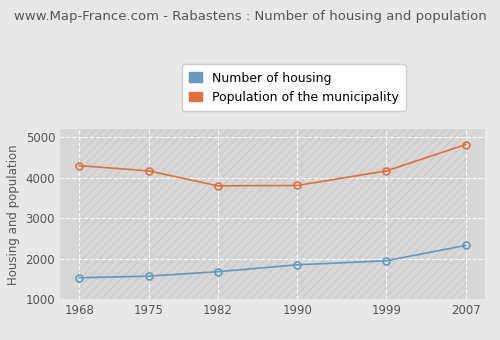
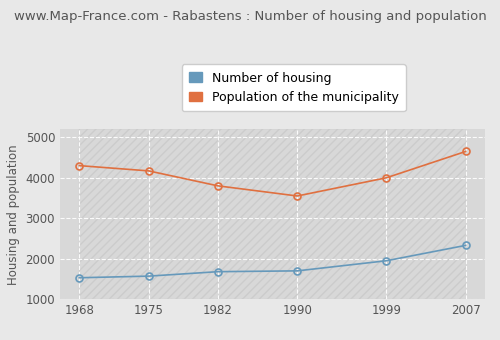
Number of housing/1990: 1850 -> 1700
Population of the municipality/1990: 3810 -> 3550
Population of the municipality/1999: 4170 -> 4000
Population of the municipality/2007: 4820 -> 4650
